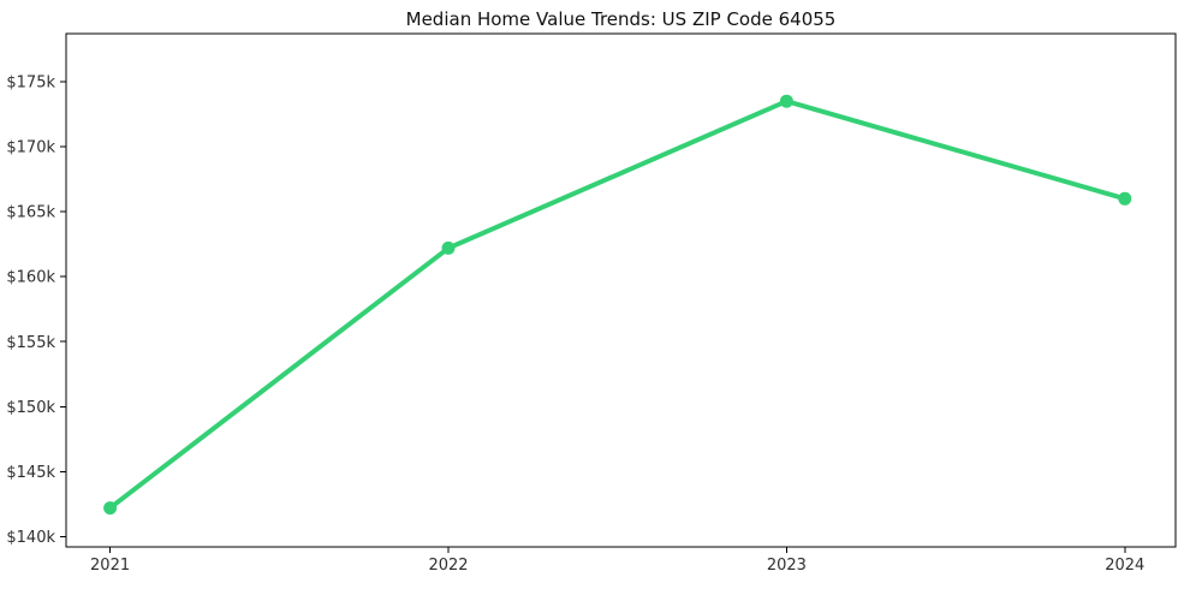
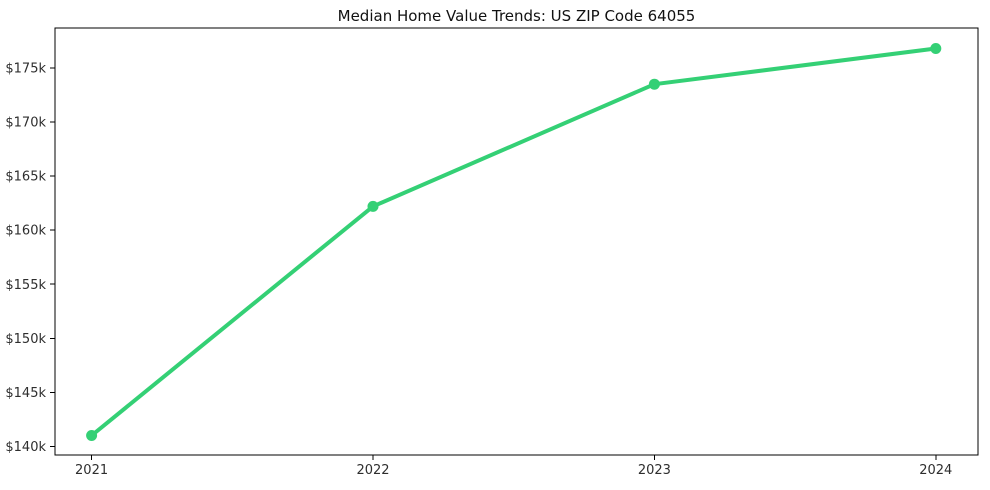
2021: $142.2k -> $141.0k
2024: $166.0k -> $176.8k
